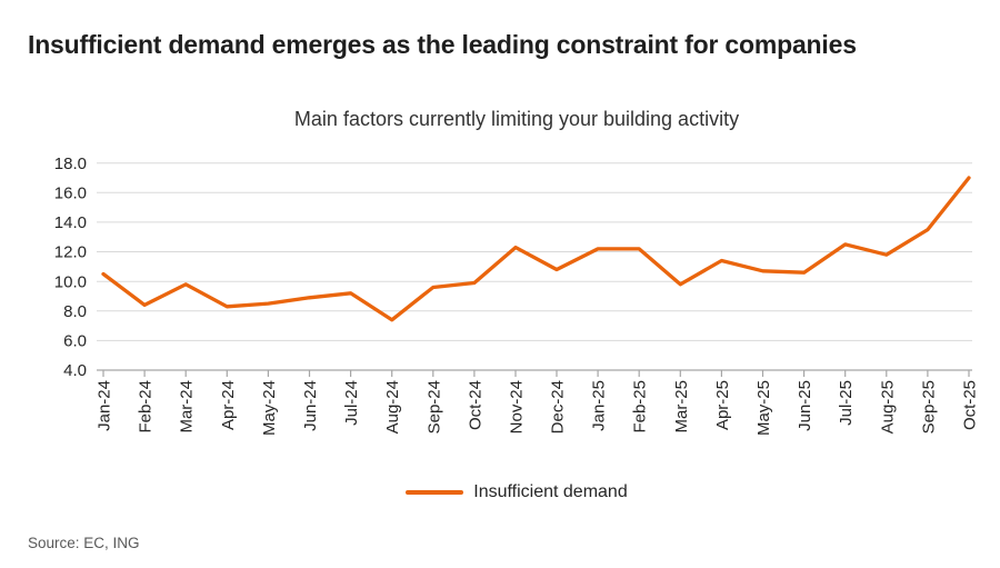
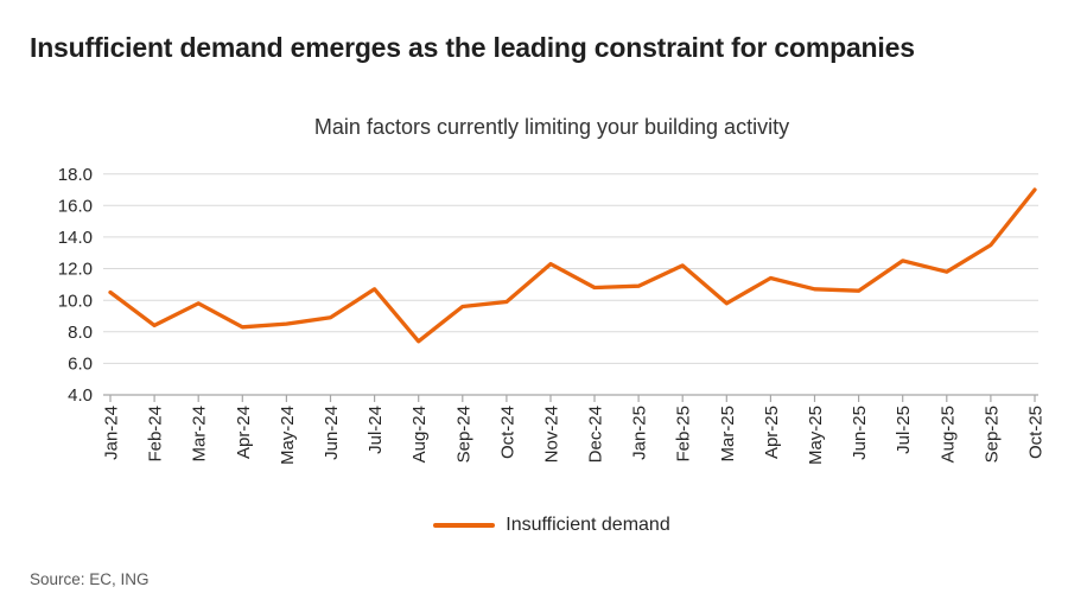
Jul-24: 9.2 -> 10.7
Jan-25: 12.2 -> 10.9
